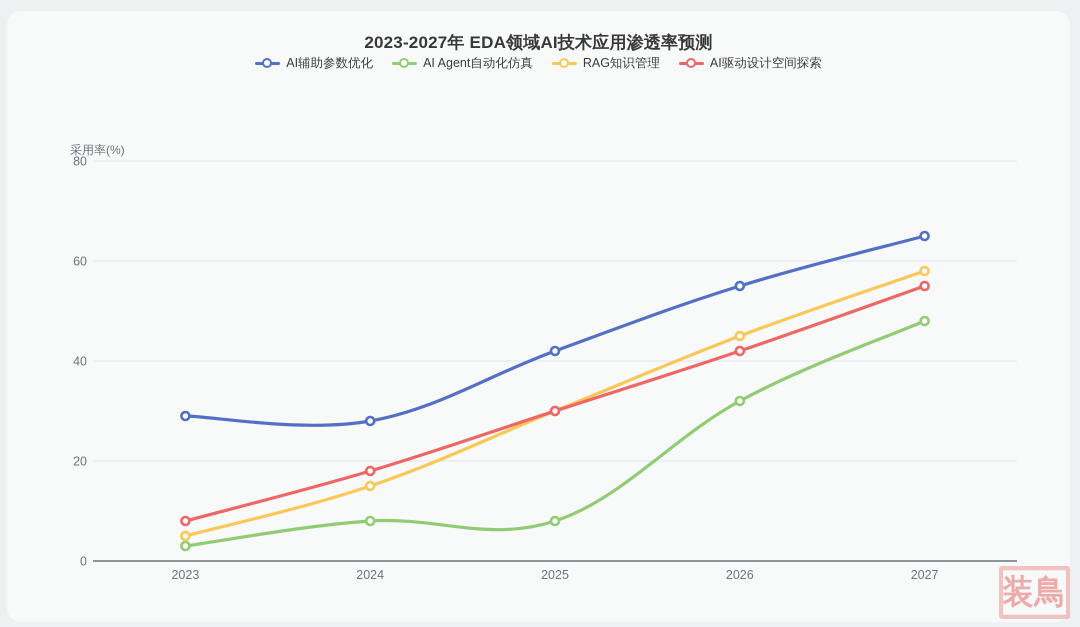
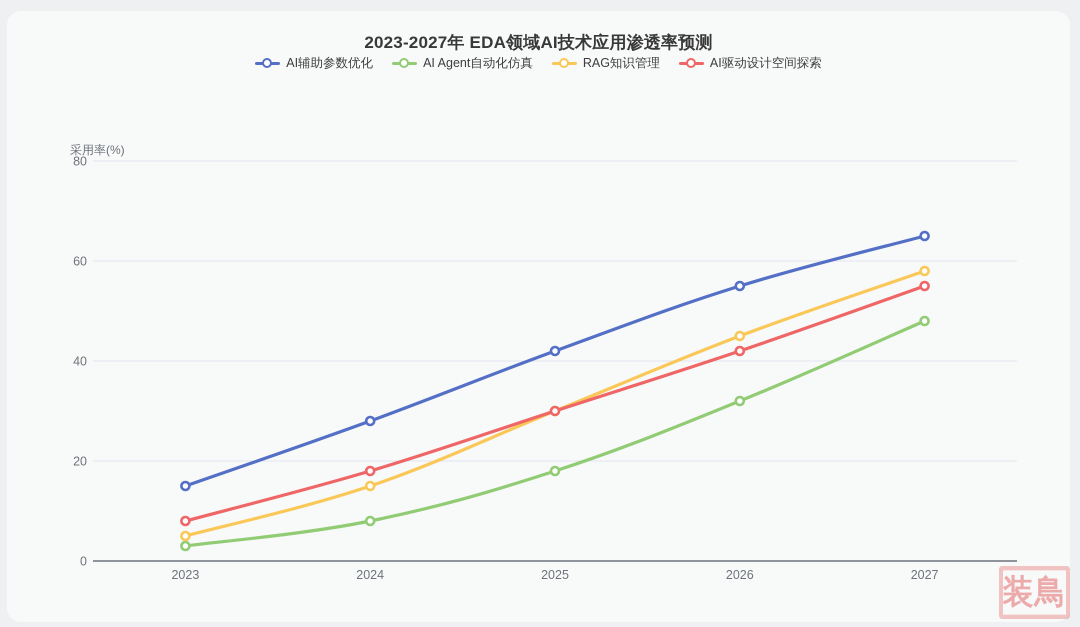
AI辅助参数优化/2023: 29 -> 15
AI Agent自动化仿真/2025: 8 -> 18
